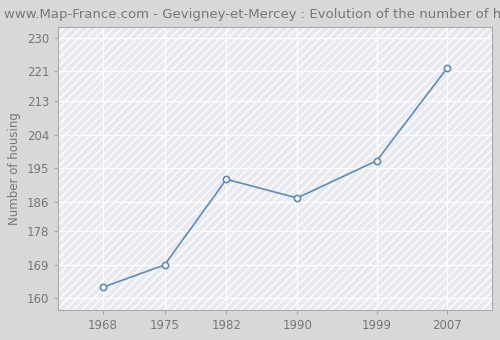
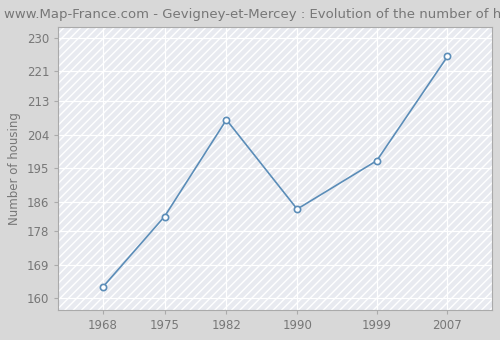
1975: 169 -> 182
1982: 192 -> 208
1990: 187 -> 184
2007: 222 -> 225
